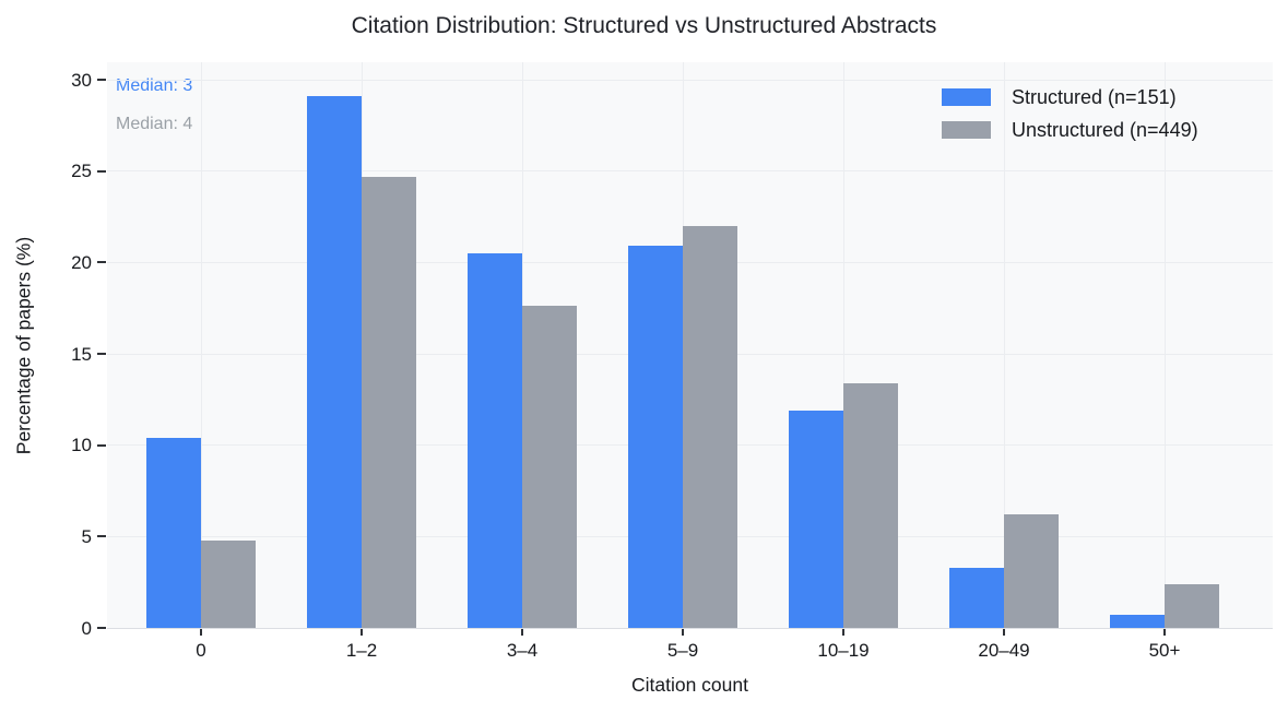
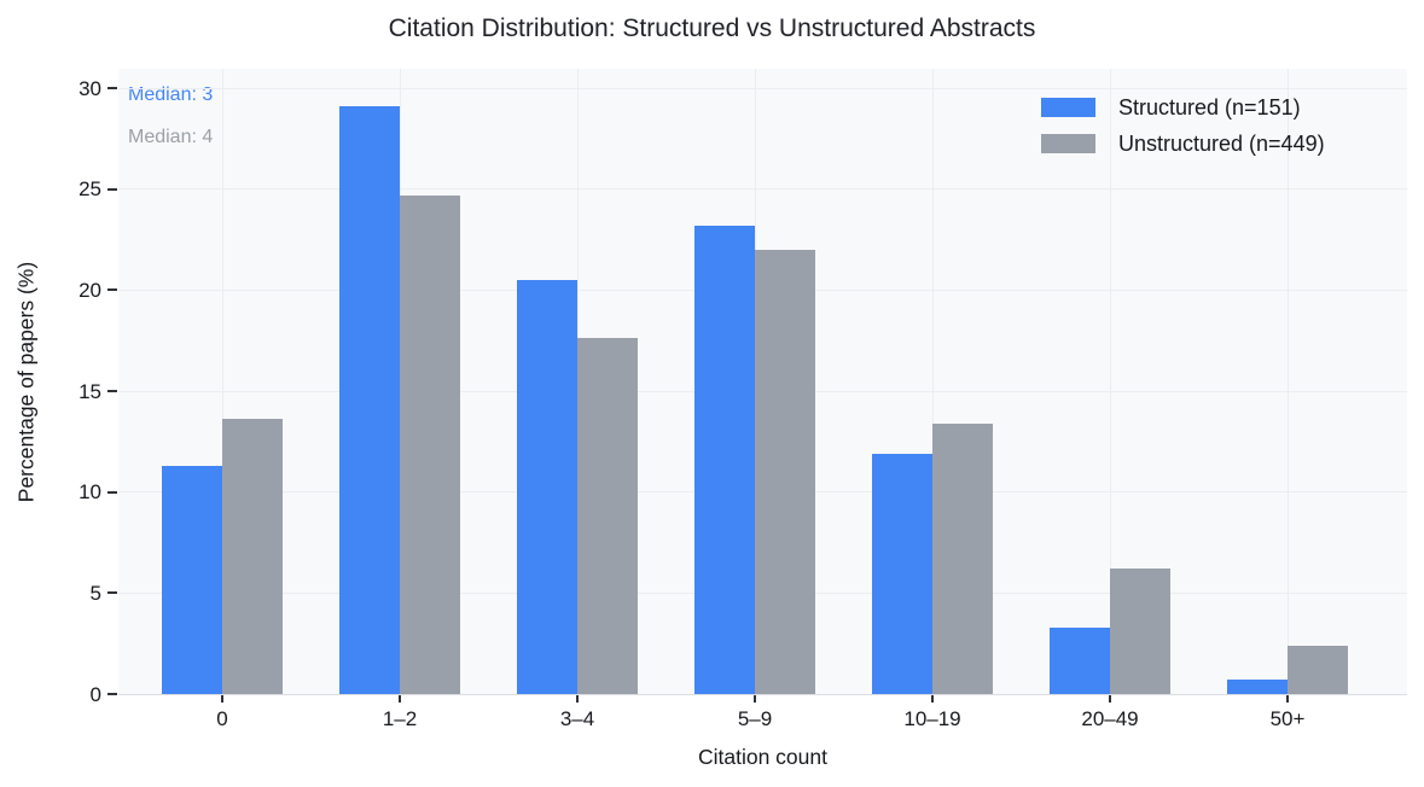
Structured (n=151)/0: 10.4 -> 11.3
Unstructured (n=449)/0: 4.8 -> 13.6
Structured (n=151)/5–9: 20.9 -> 23.2
